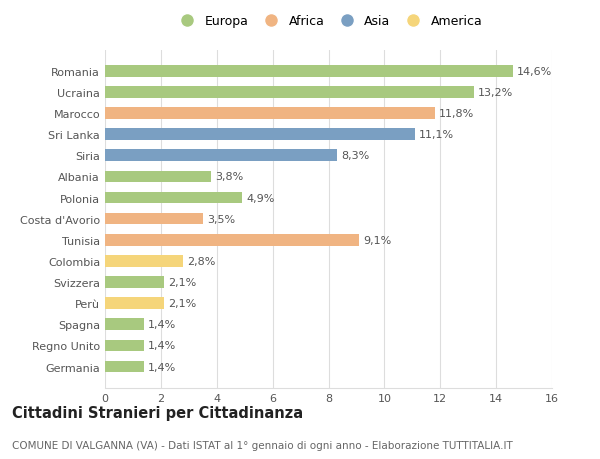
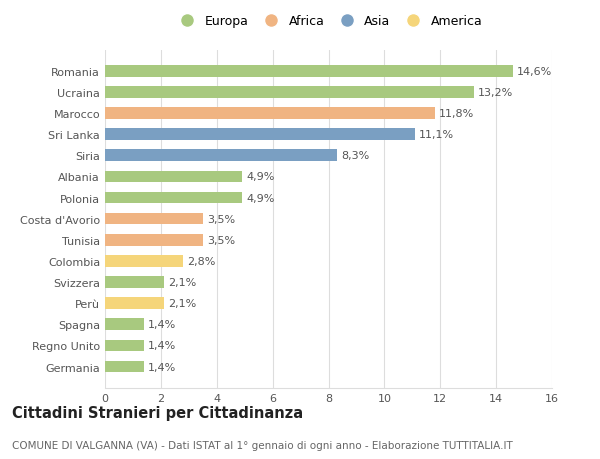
Albania: 3,8% -> 4,9%
Tunisia: 9,1% -> 3,5%
